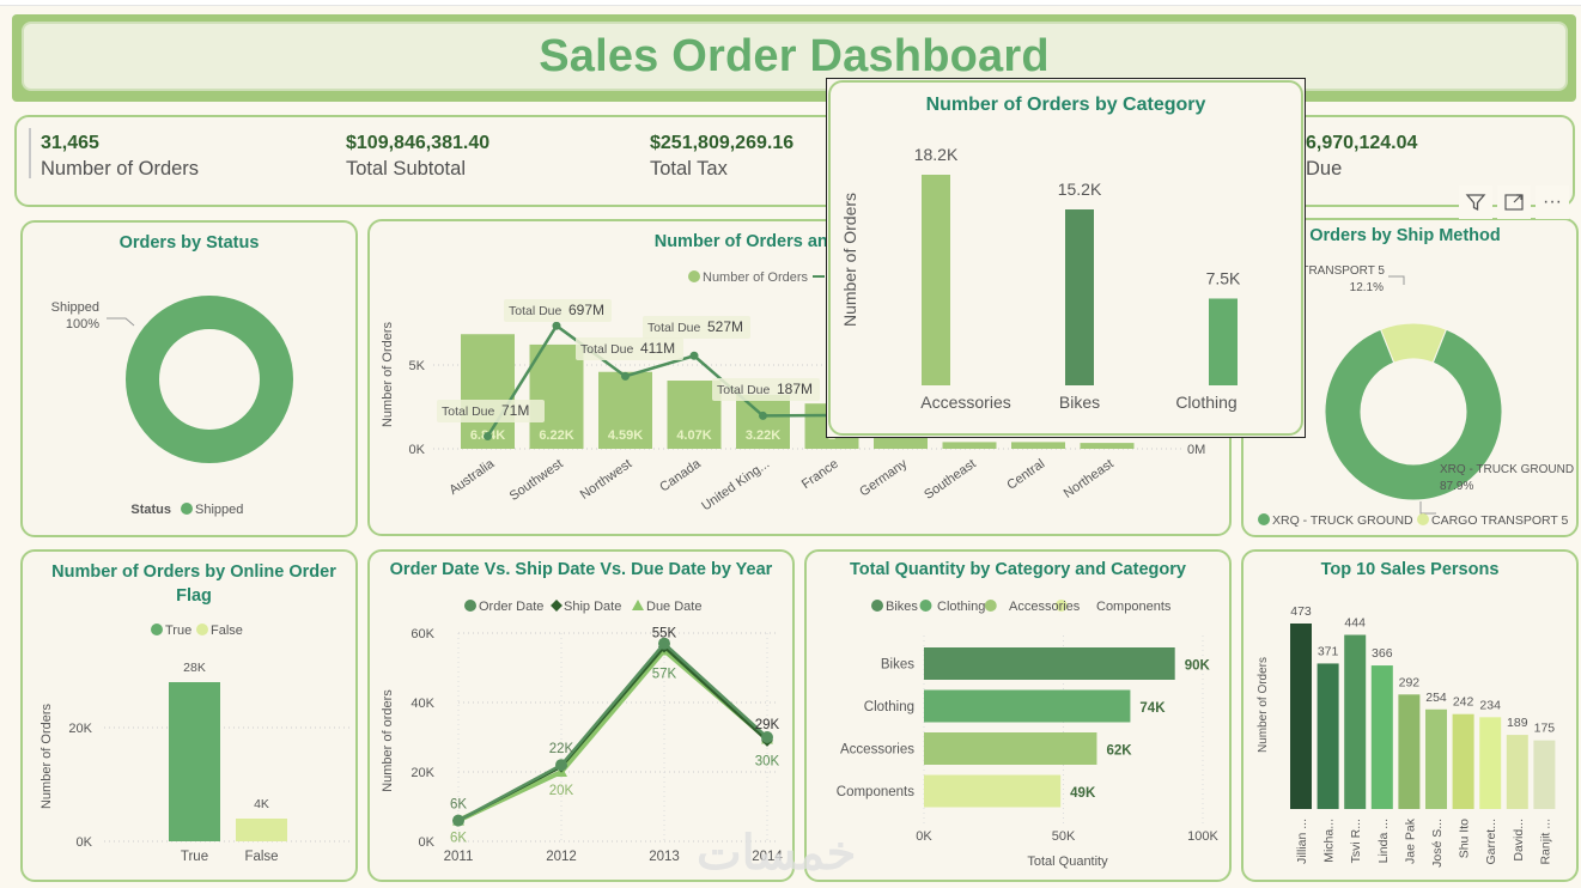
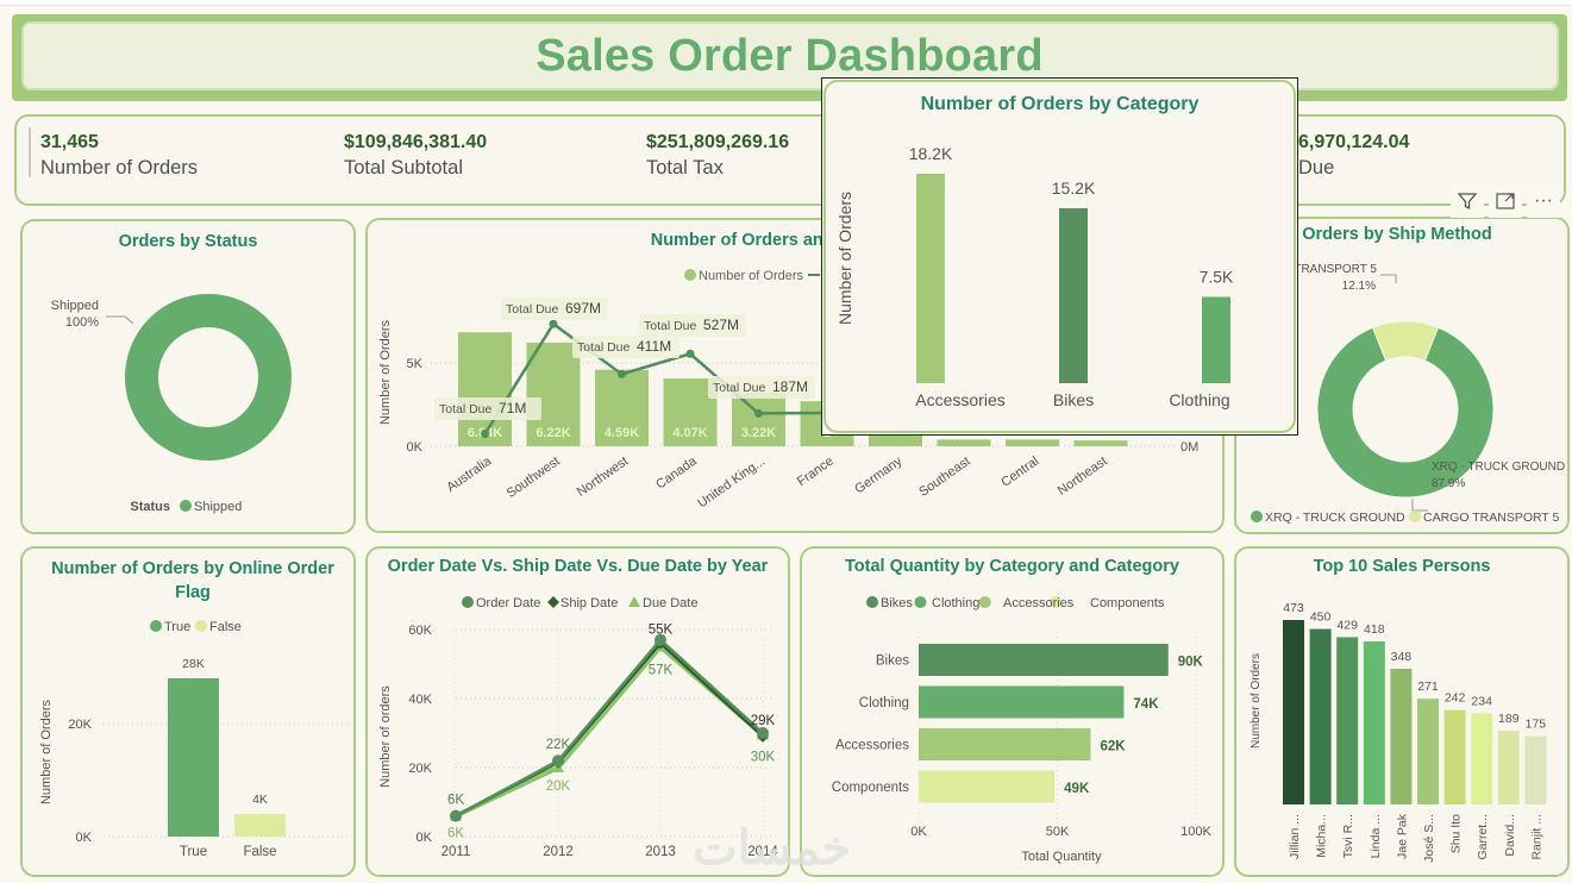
Top 10 Sales Persons/Micha...: 371 -> 450
Top 10 Sales Persons/Tsvi R...: 444 -> 429
Top 10 Sales Persons/Linda ...: 366 -> 418
Top 10 Sales Persons/Jae Pak: 292 -> 348
Top 10 Sales Persons/José S...: 254 -> 271
